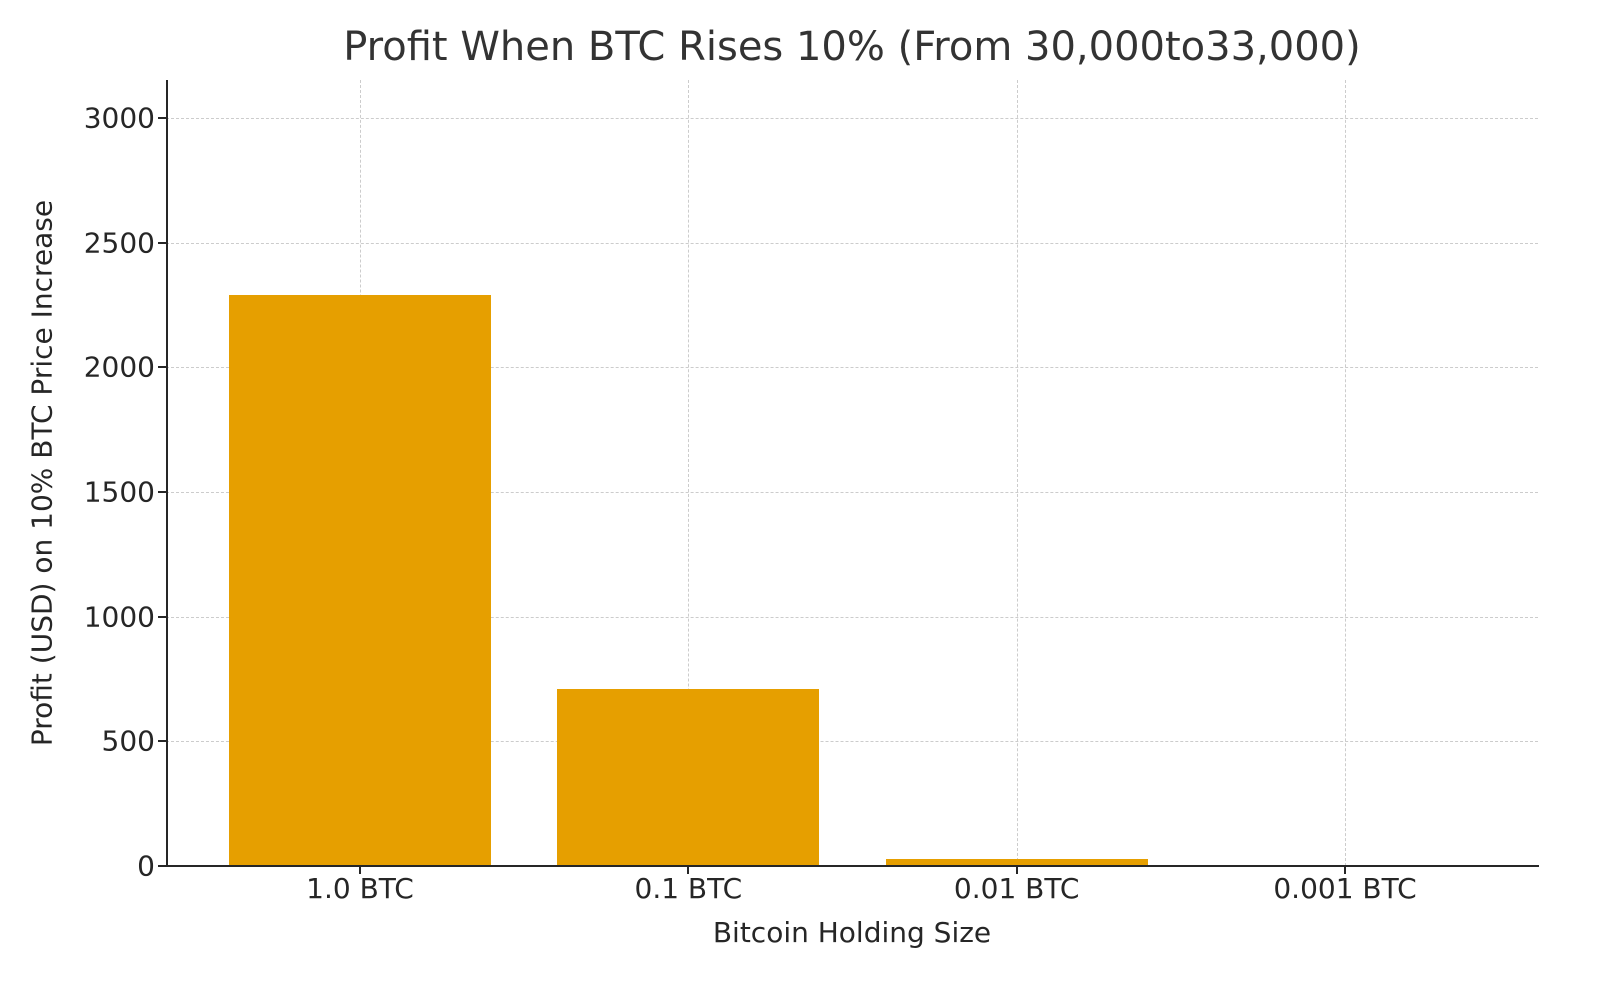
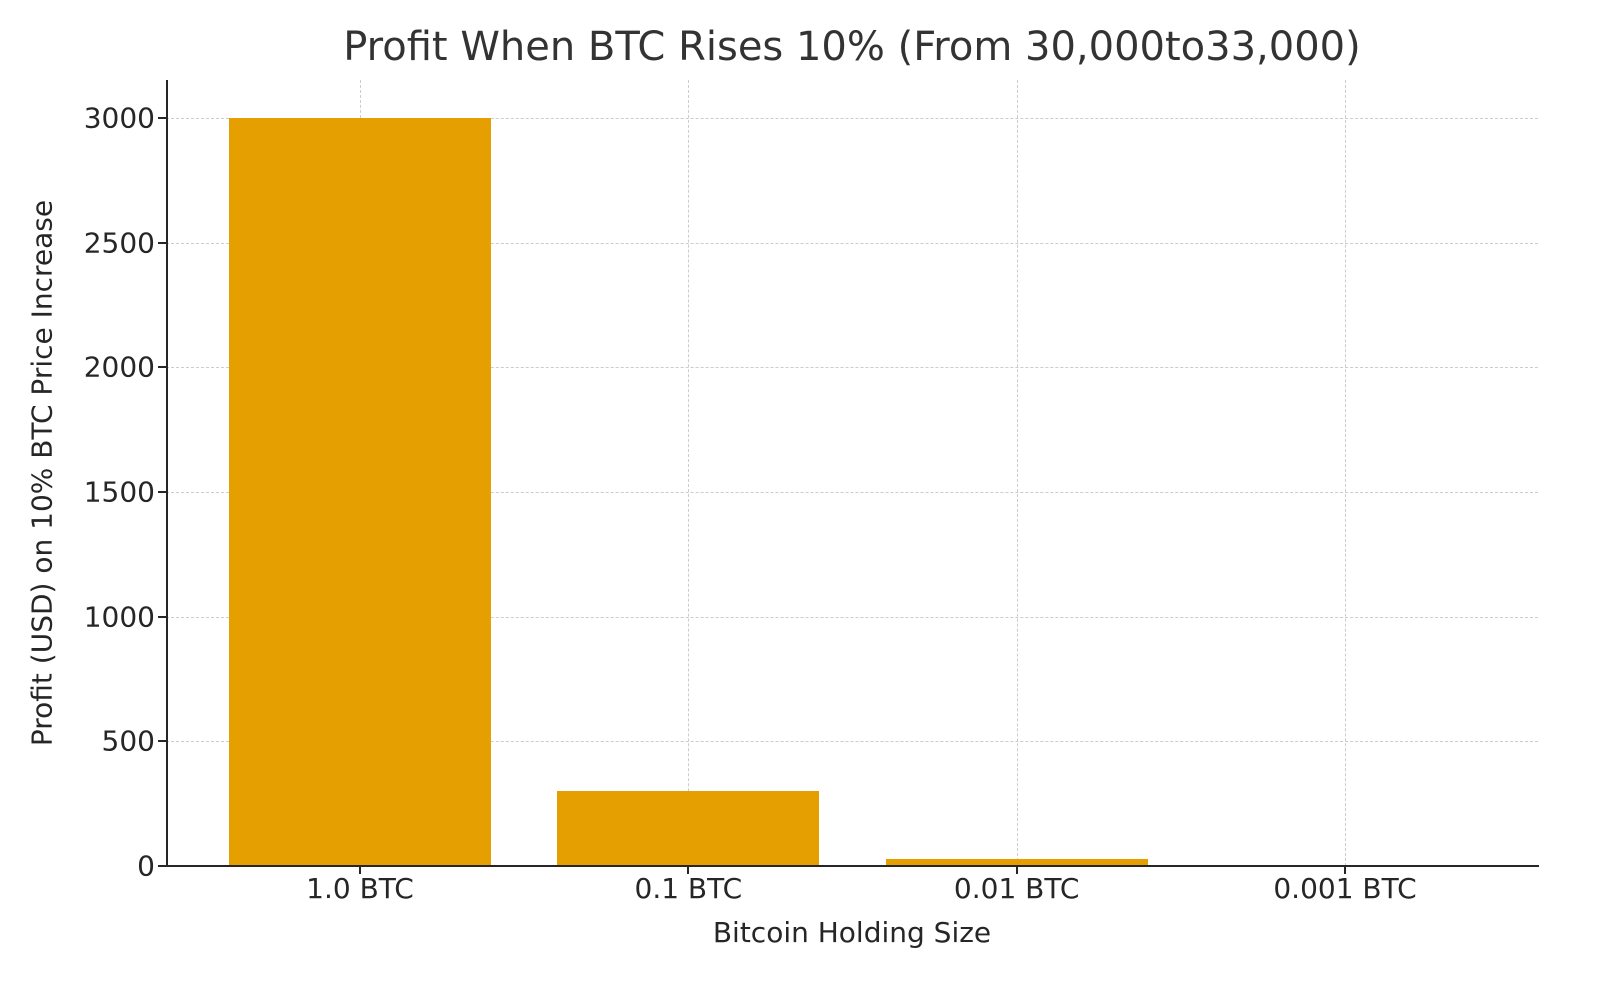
1.0 BTC: 2290 -> 3000
0.1 BTC: 710 -> 300
